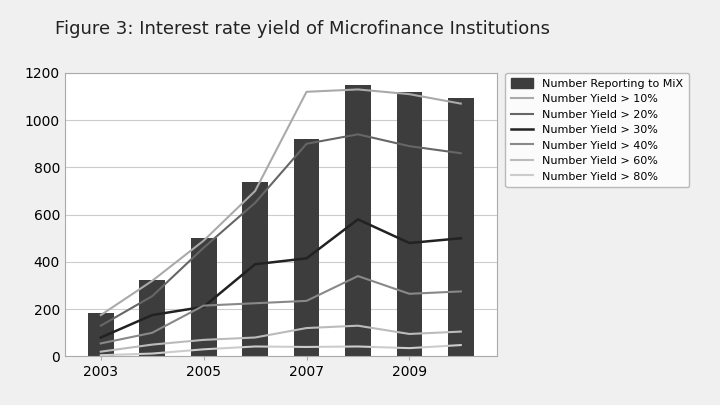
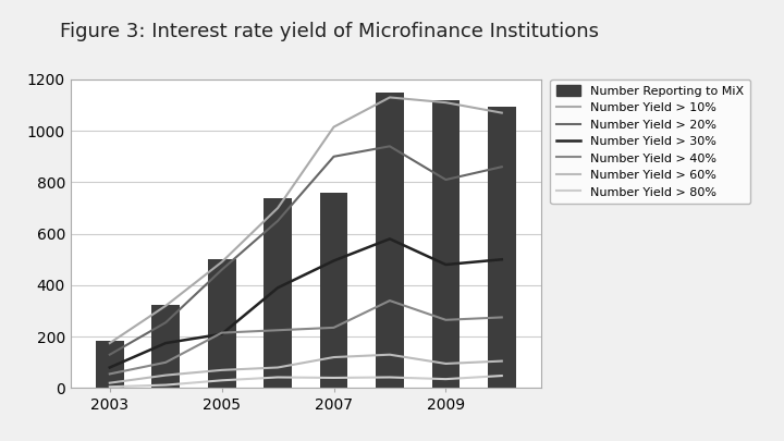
Number Reporting to MiX/2007: 920 -> 760
Number Yield > 10%/2007: 1120 -> 1015
Number Yield > 30%/2007: 415 -> 495
Number Yield > 20%/2009: 890 -> 810
